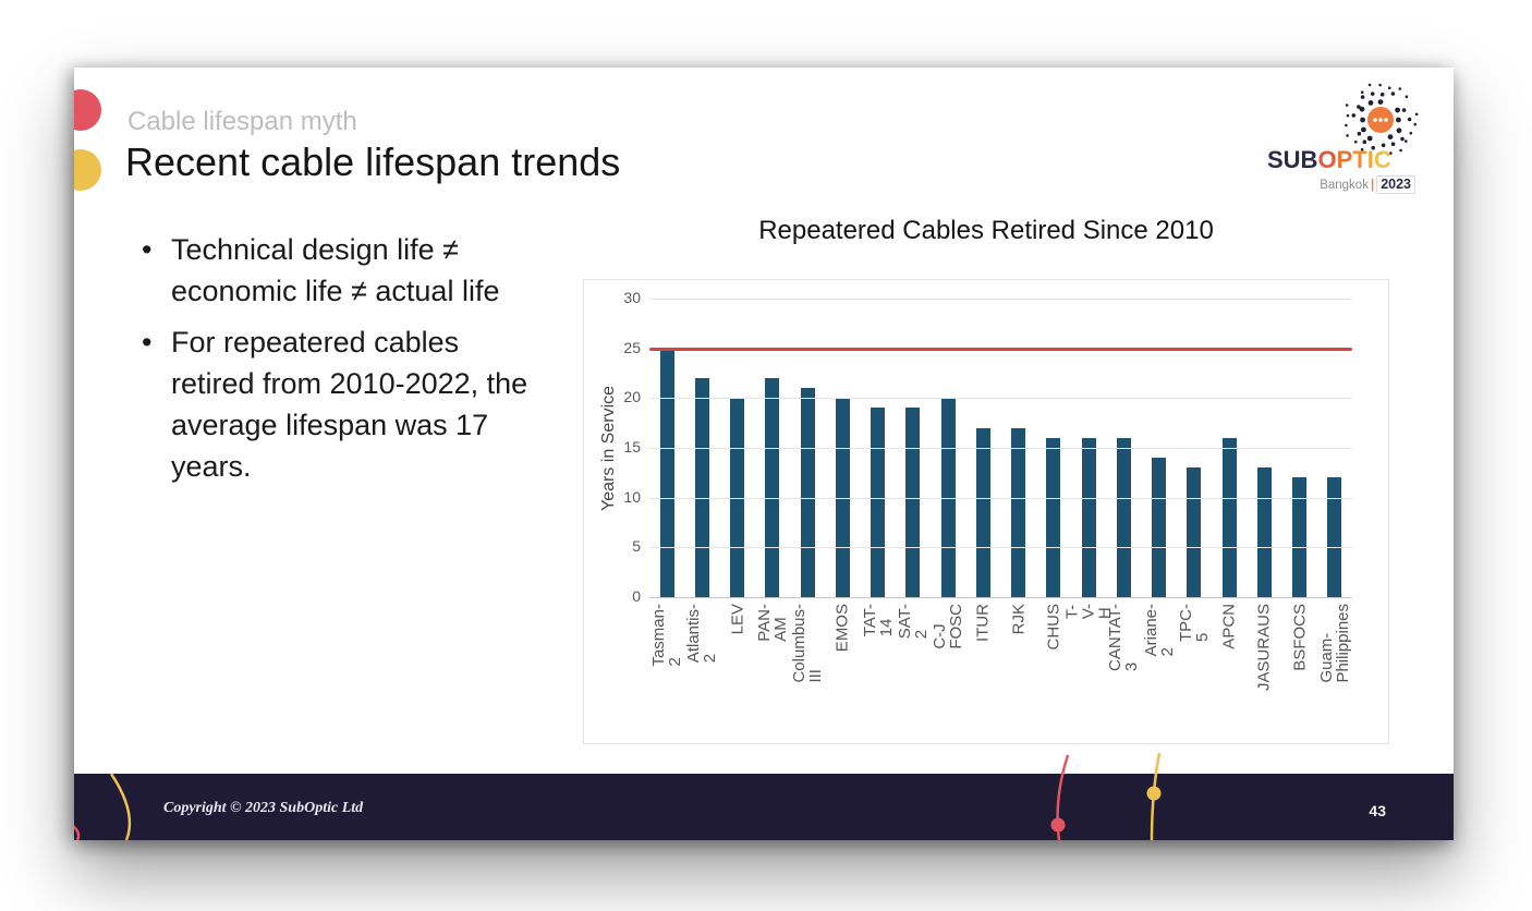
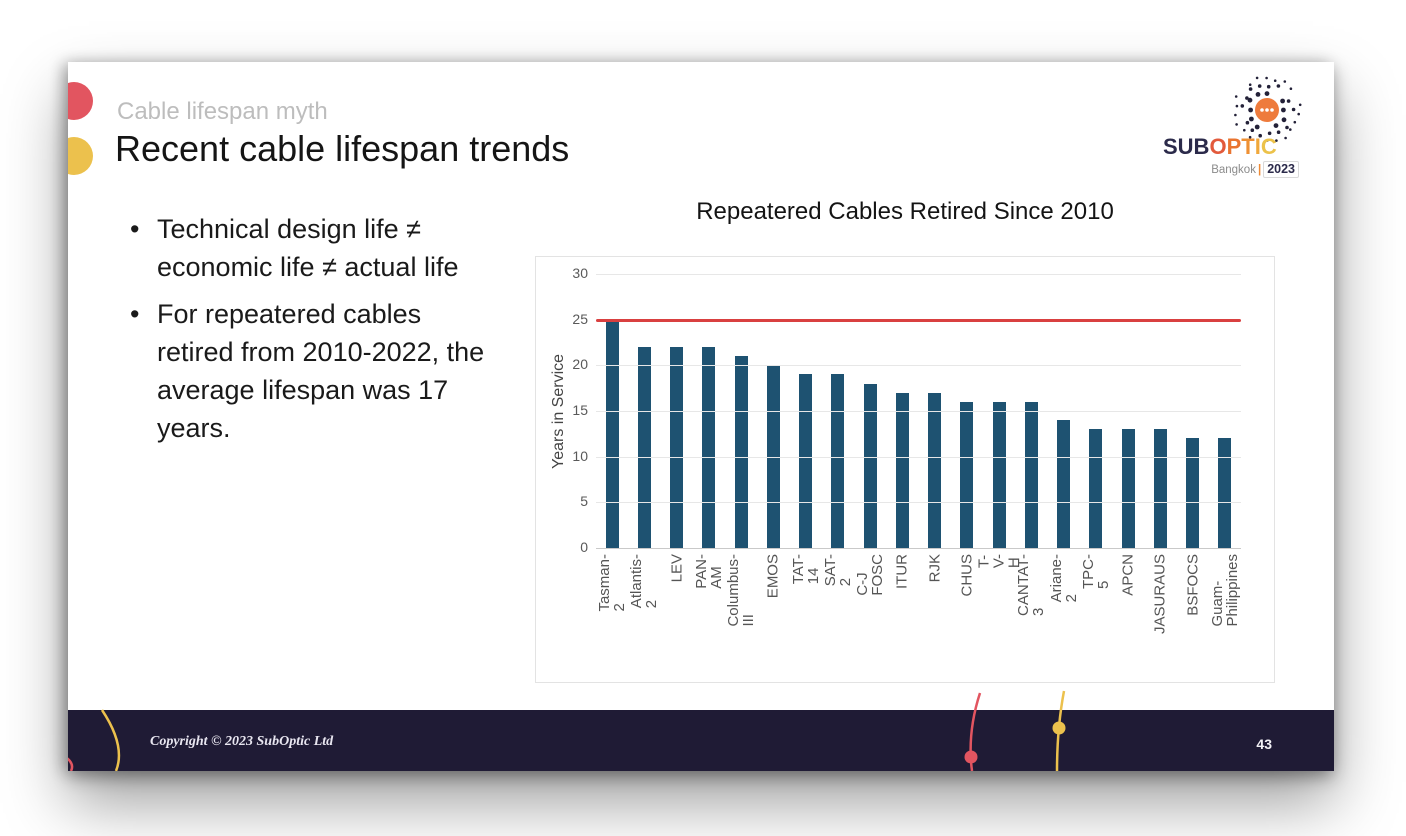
LEV: 20 -> 22
C-J FOSC: 20 -> 18
APCN: 16 -> 13
